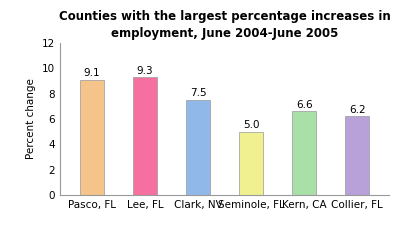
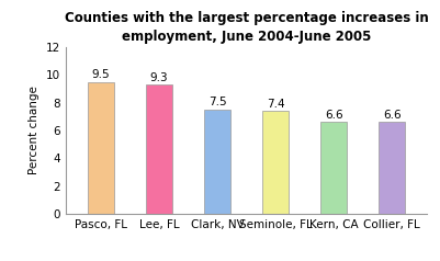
Pasco, FL: 9.1 -> 9.5
Seminole, FL: 5.0 -> 7.4
Collier, FL: 6.2 -> 6.6
